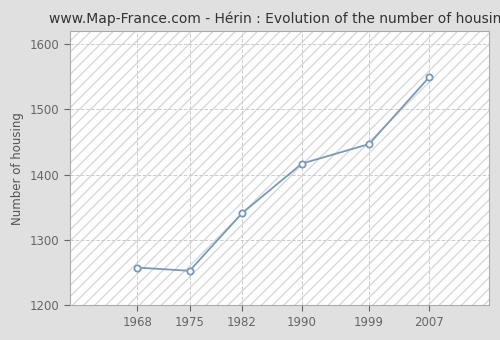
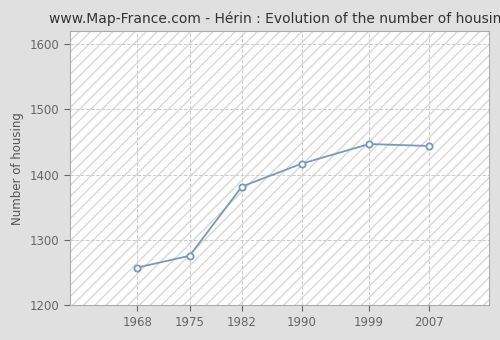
1975: 1253 -> 1276
1982: 1341 -> 1382
2007: 1549 -> 1444
